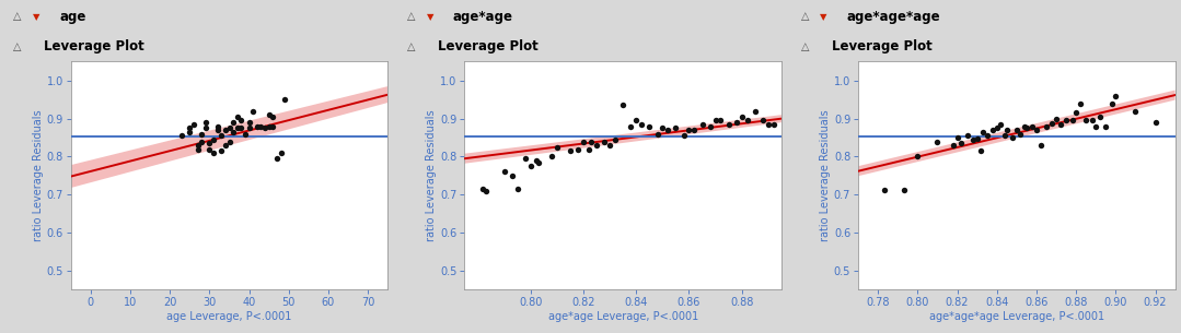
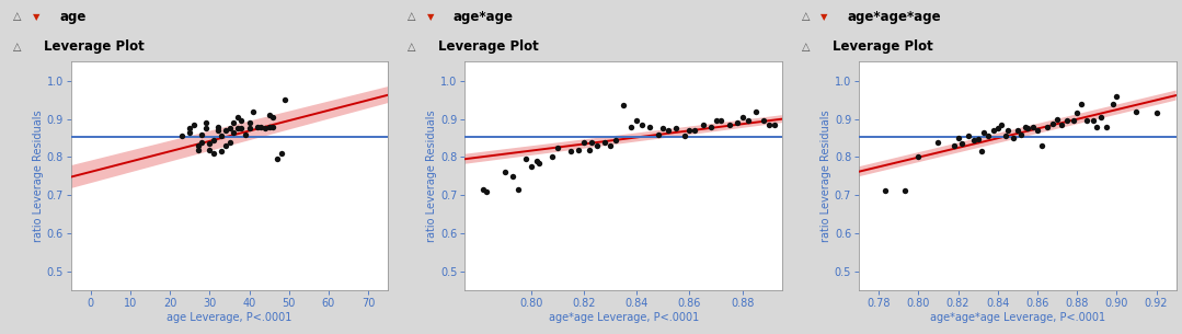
0.92: 0.890 -> 0.915
